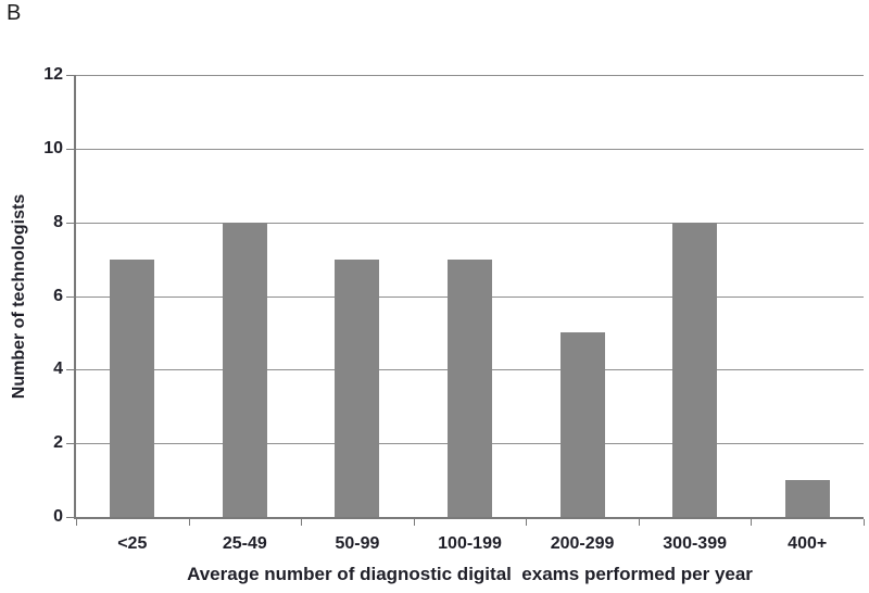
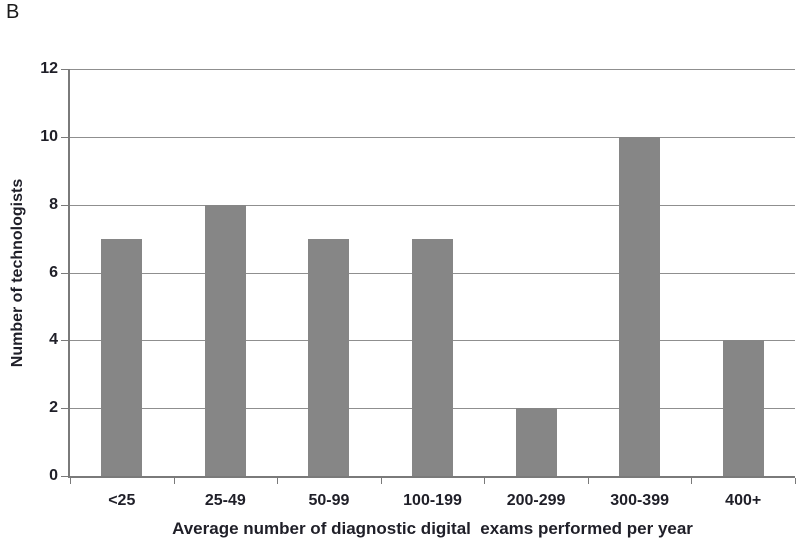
200-299: 5 -> 2
300-399: 8 -> 10
400+: 1 -> 4
